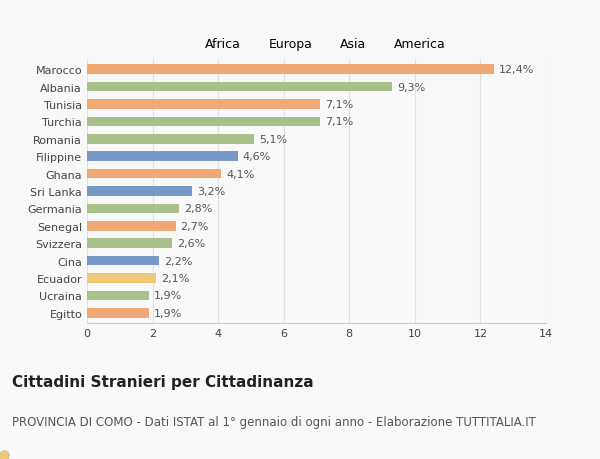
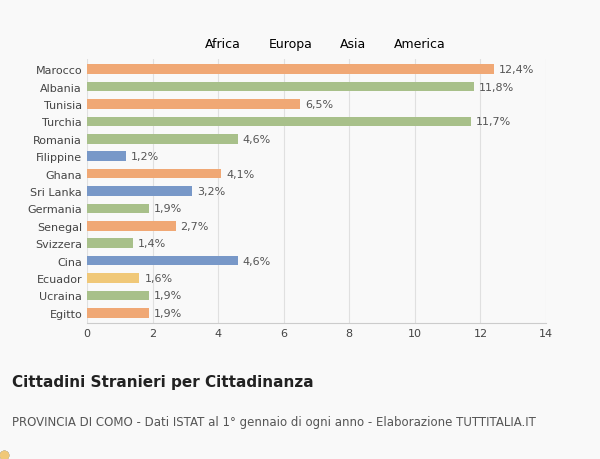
Albania: 9,3% -> 11,8%
Tunisia: 7,1% -> 6,5%
Turchia: 7,1% -> 11,7%
Romania: 5,1% -> 4,6%
Filippine: 4,6% -> 1,2%
Germania: 2,8% -> 1,9%
Svizzera: 2,6% -> 1,4%
Cina: 2,2% -> 4,6%
Ecuador: 2,1% -> 1,6%
